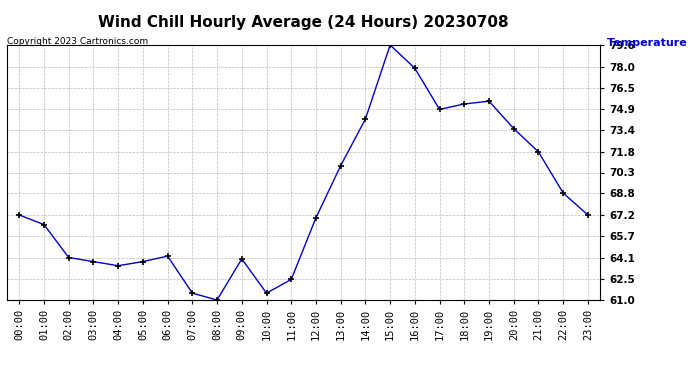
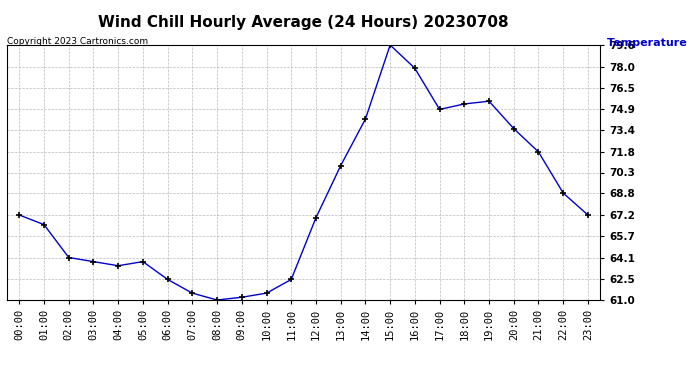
06:00: 64.2 -> 62.5
09:00: 64.0 -> 61.2
